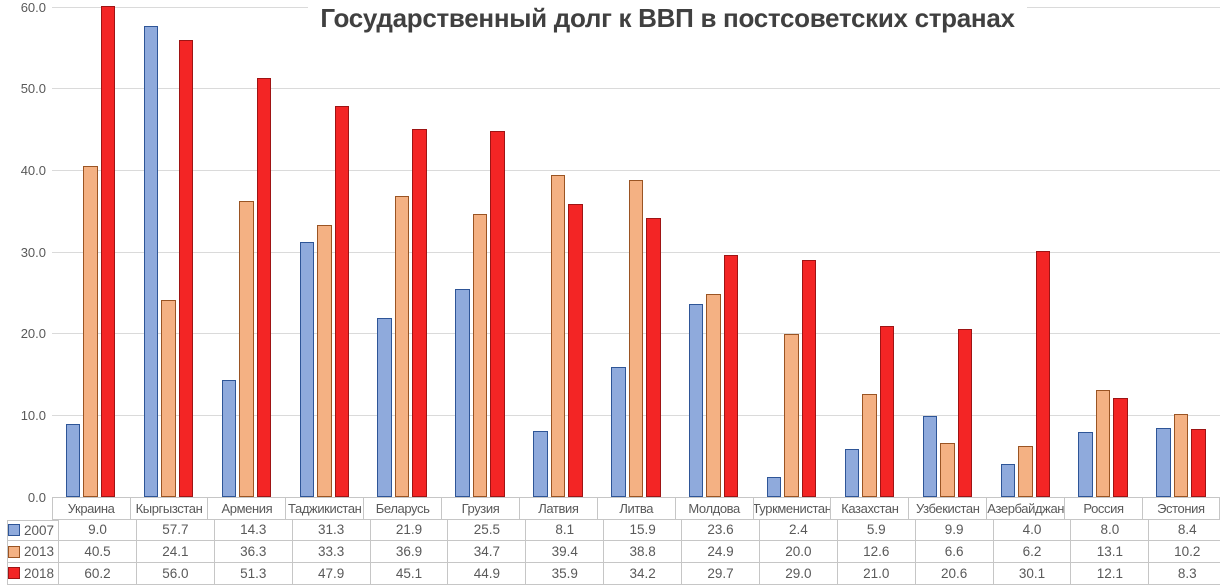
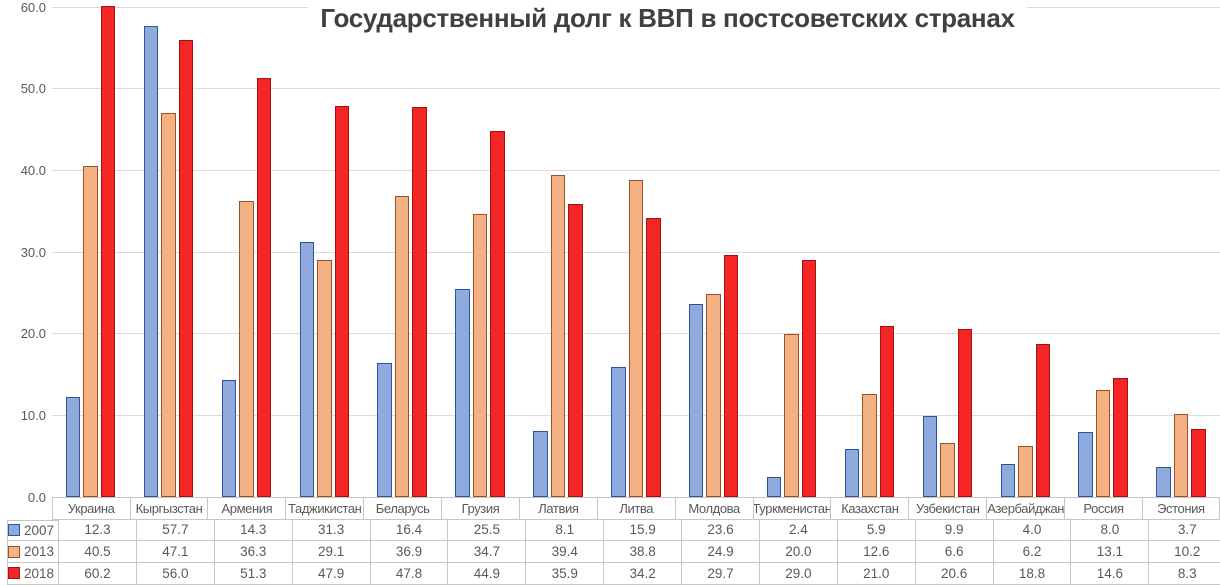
2007/Украина: 9.0 -> 12.3
2013/Кыргызстан: 24.1 -> 47.1
2013/Таджикистан: 33.3 -> 29.1
2007/Беларусь: 21.9 -> 16.4
2018/Беларусь: 45.1 -> 47.8
2018/Азербайджан: 30.1 -> 18.8
2018/Россия: 12.1 -> 14.6
2007/Эстония: 8.4 -> 3.7
